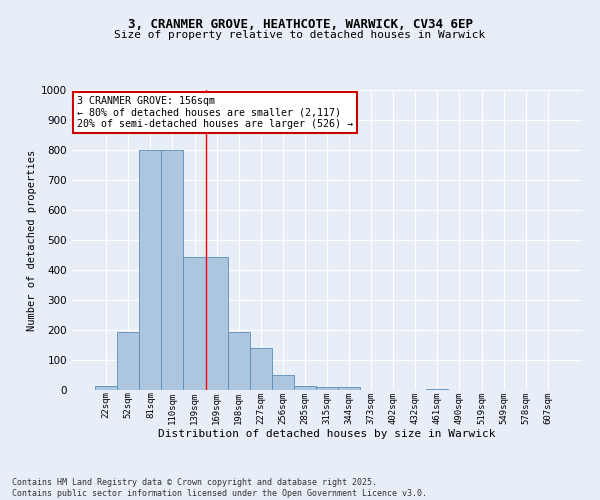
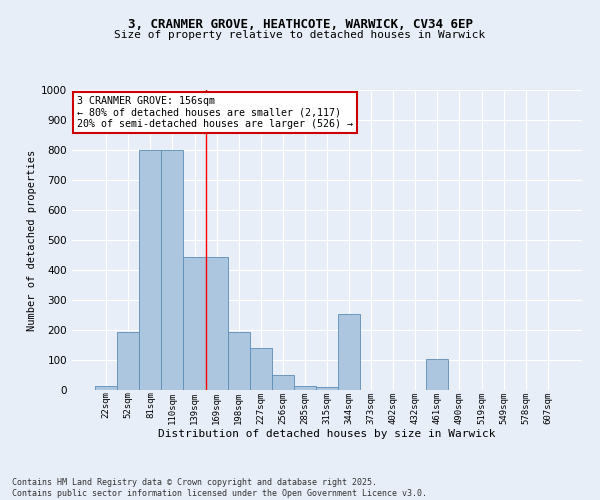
344sqm: 10 -> 255
461sqm: 5 -> 105
